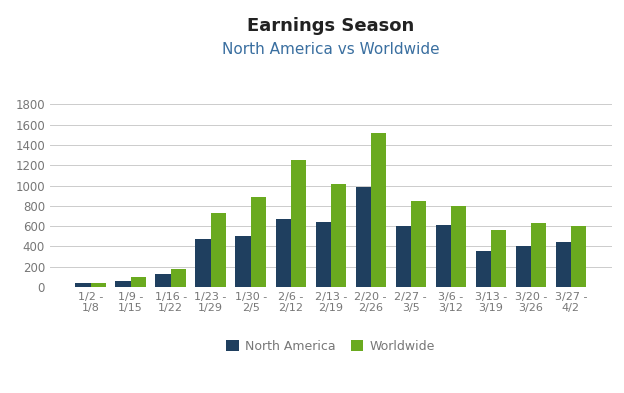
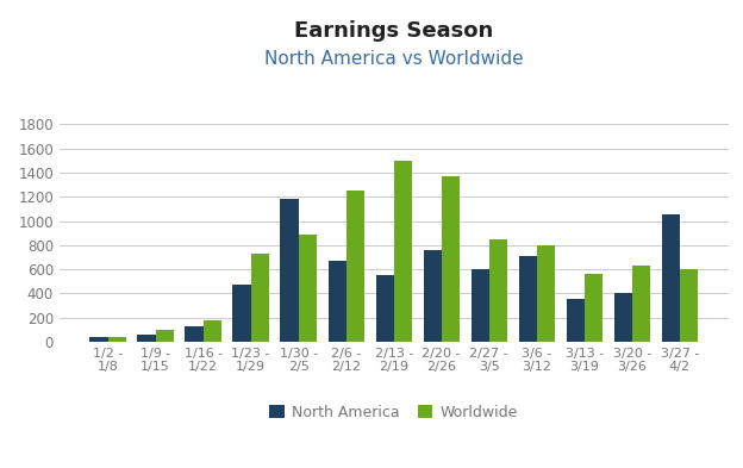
North America/1/30 - 2/5: 500 -> 1180
North America/2/13 - 2/19: 640 -> 550
Worldwide/2/13 - 2/19: 1020 -> 1500
North America/2/20 - 2/26: 980 -> 760
Worldwide/2/20 - 2/26: 1520 -> 1370
North America/3/6 - 3/12: 610 -> 710
North America/3/27 - 4/2: 440 -> 1050
